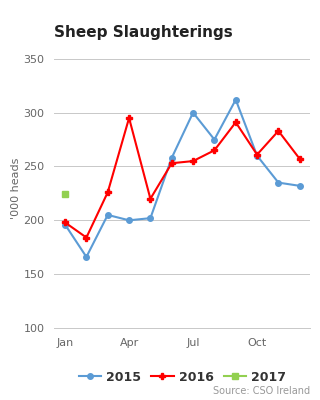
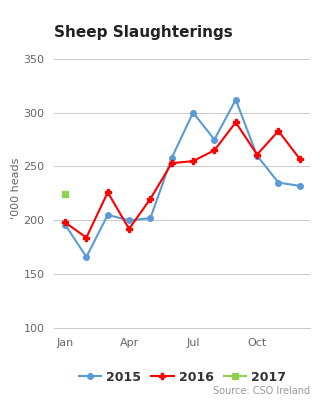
2016/Apr: 295 -> 192
